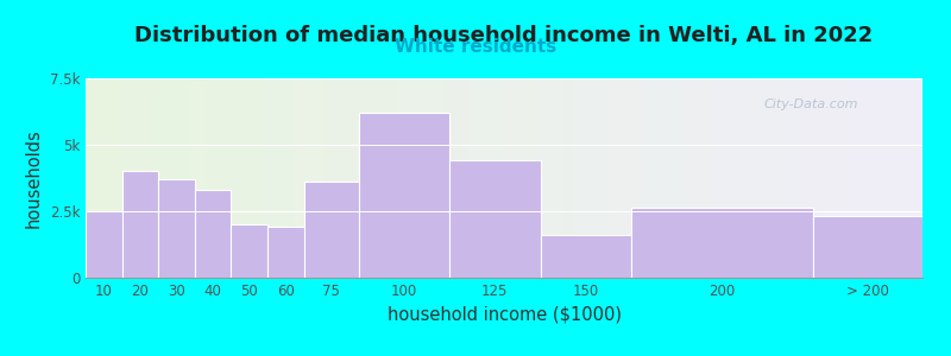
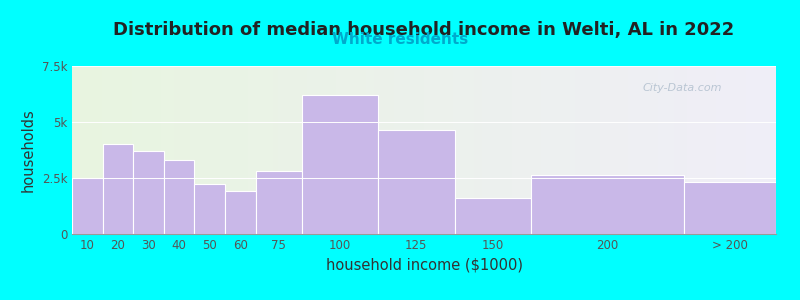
50: 2.00k -> 2.25k
75: 3.60k -> 2.80k
125: 4.40k -> 4.65k
